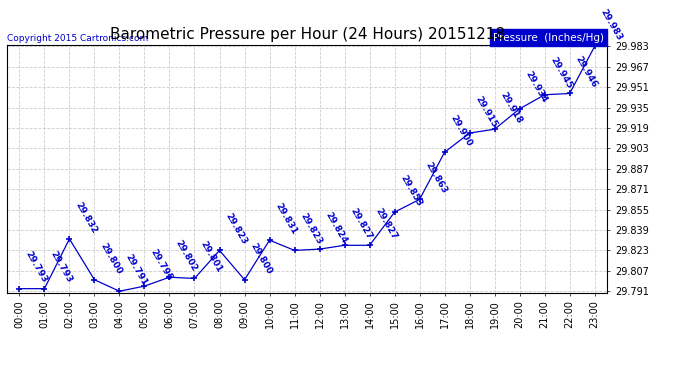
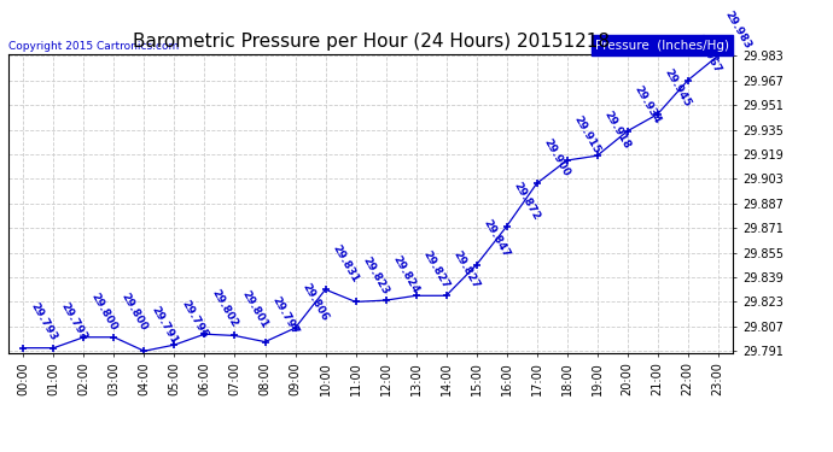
02:00: 29.832 -> 29.800
08:00: 29.823 -> 29.797
09:00: 29.800 -> 29.806
15:00: 29.853 -> 29.847
16:00: 29.863 -> 29.872
22:00: 29.946 -> 29.967
